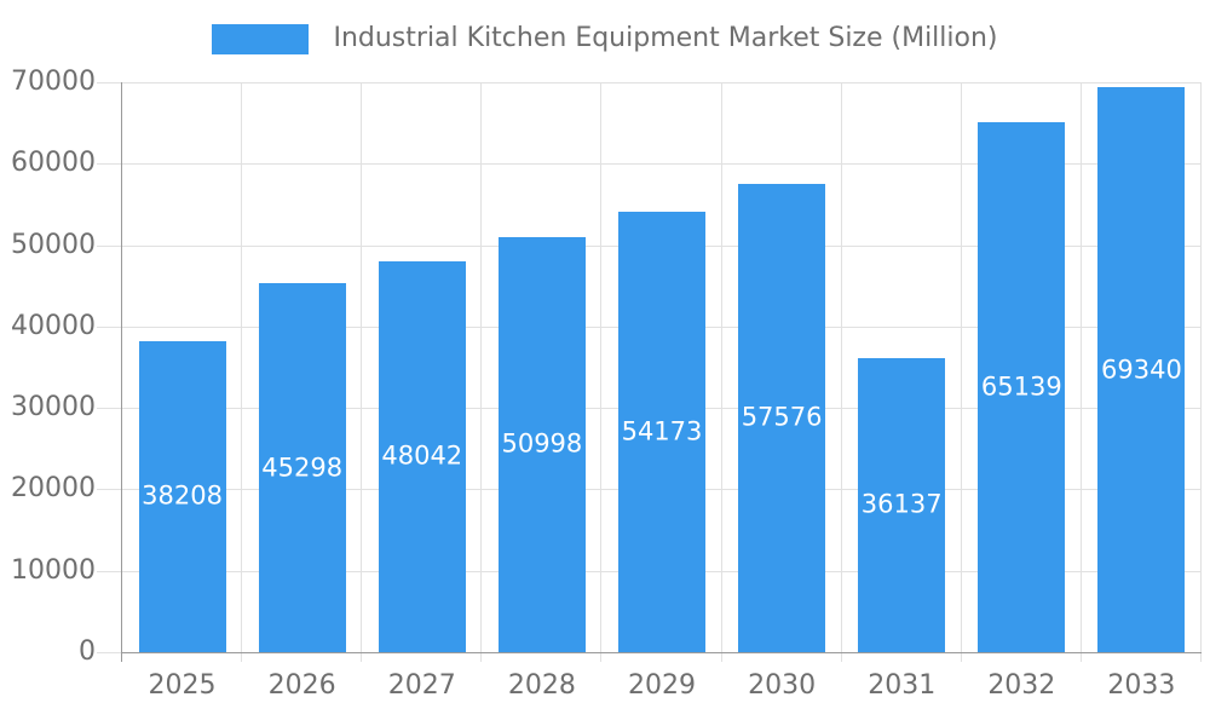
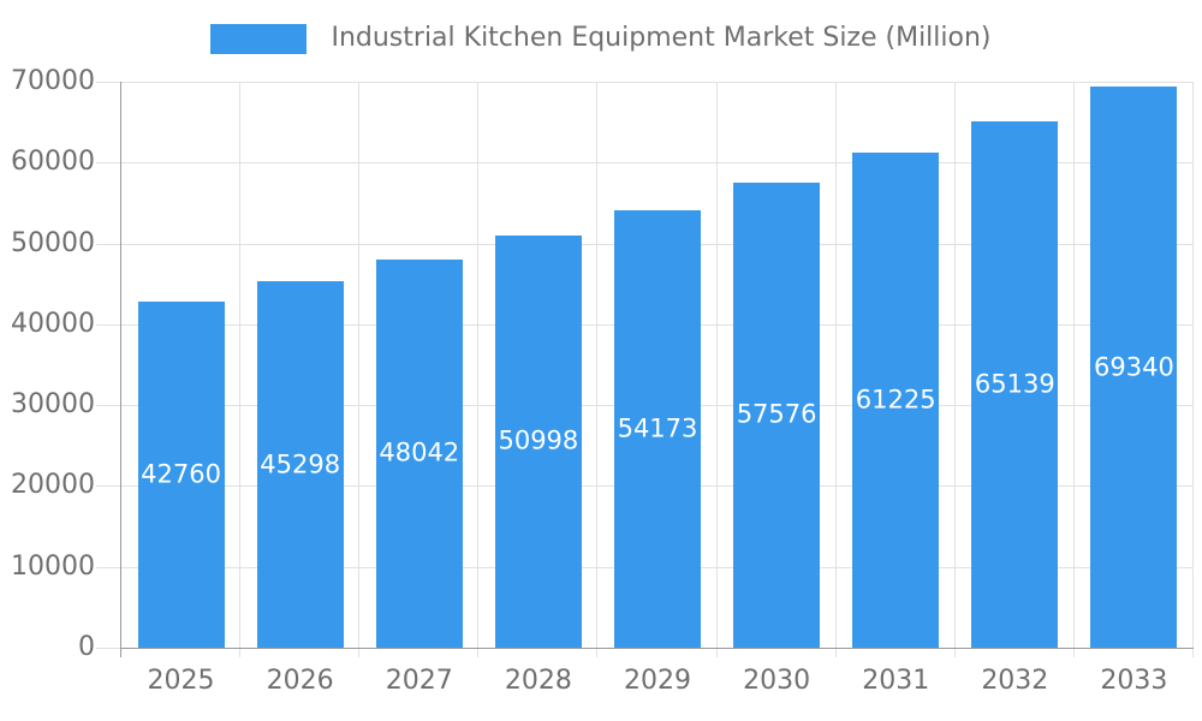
2025: 38208 -> 42760
2031: 36137 -> 61225
